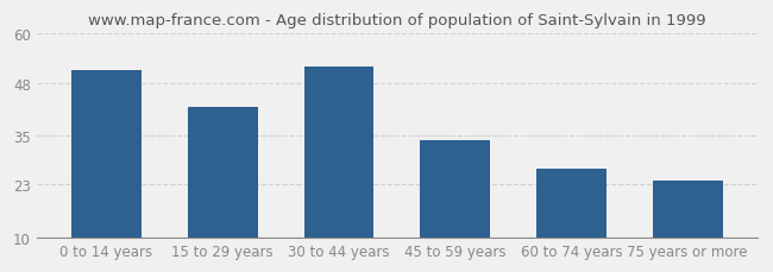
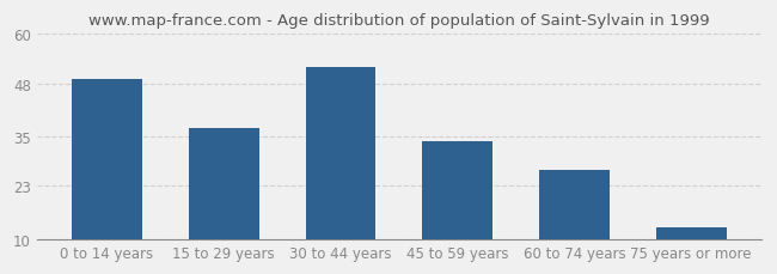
0 to 14 years: 51 -> 49
15 to 29 years: 42 -> 37
75 years or more: 24 -> 13
